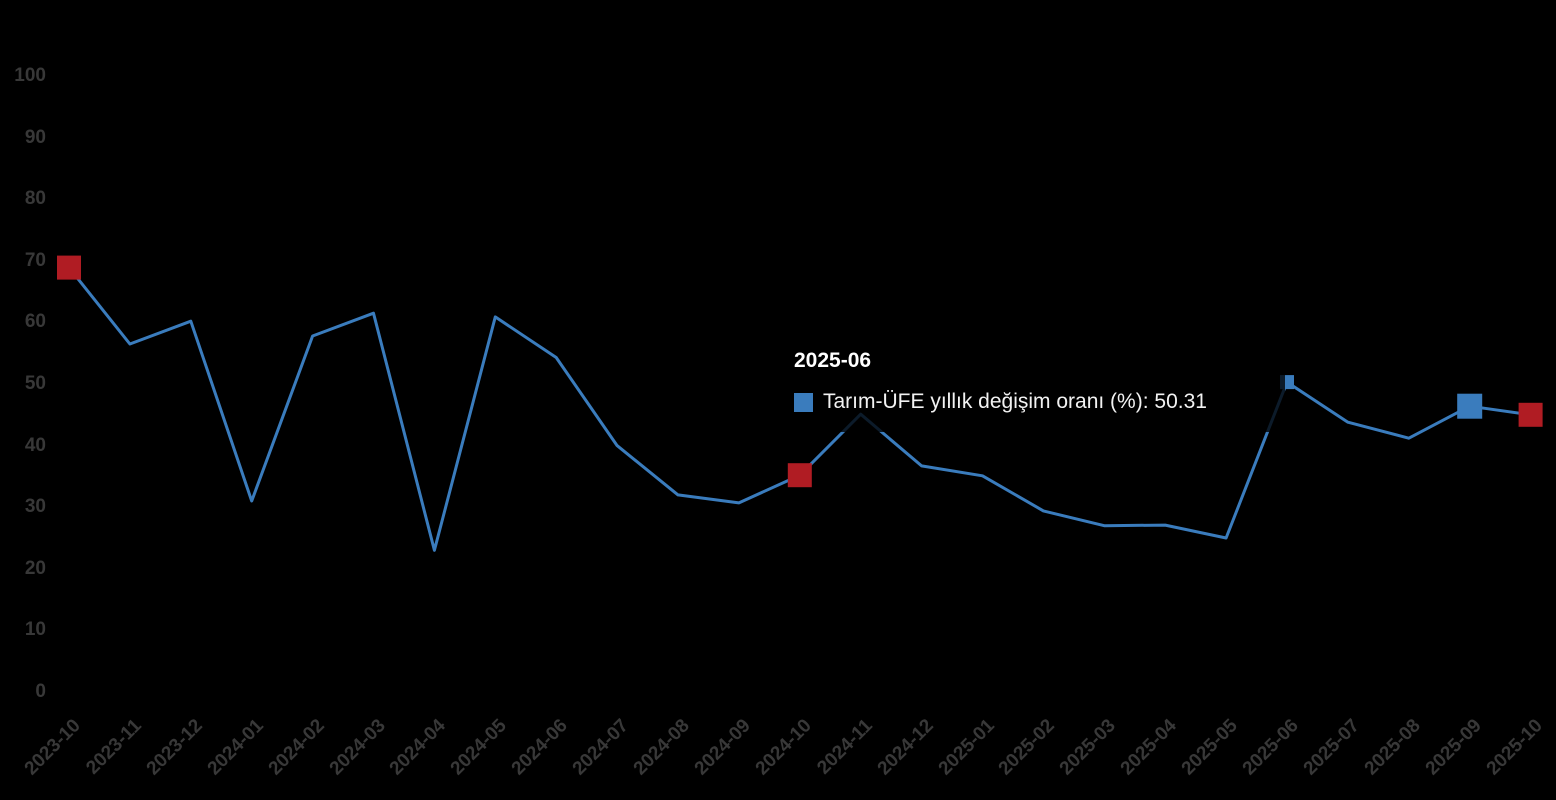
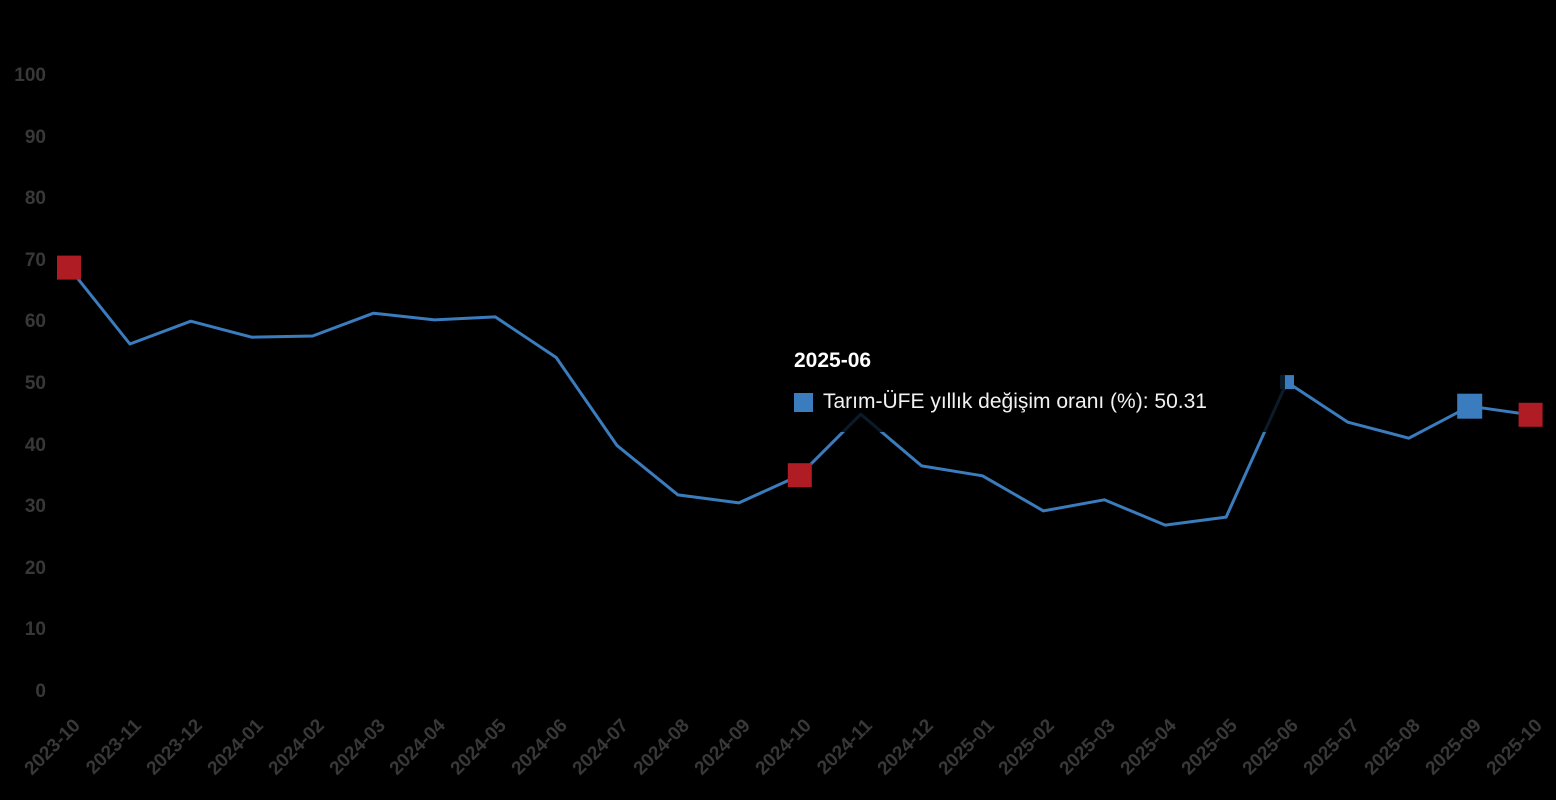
2024-01: 31 -> 58
2024-04: 23 -> 60
2025-03: 27 -> 31
2025-05: 25 -> 28
